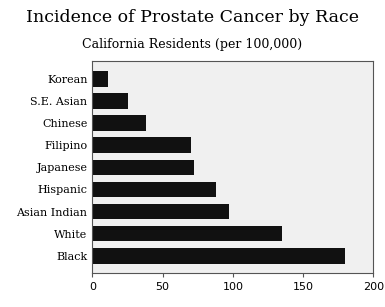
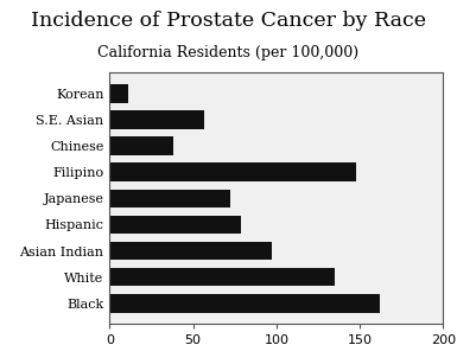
S.E. Asian: 25 -> 57
Filipino: 70 -> 148
Hispanic: 88 -> 79
Black: 180 -> 162
